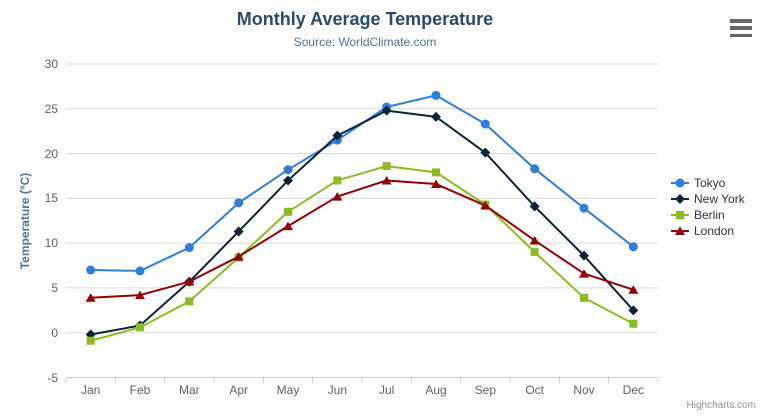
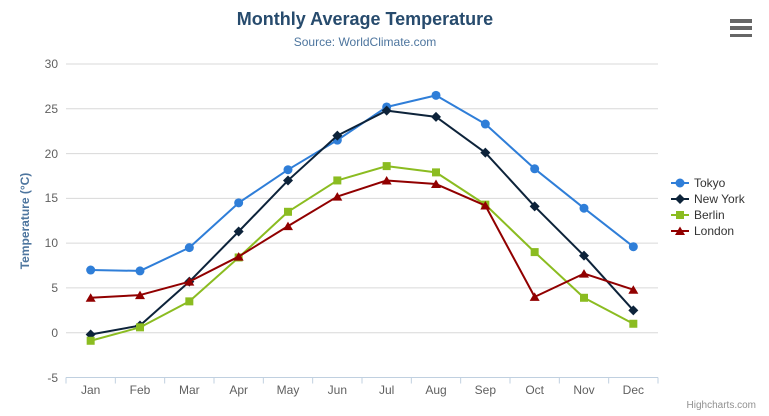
London/Oct: 10 -> 4
